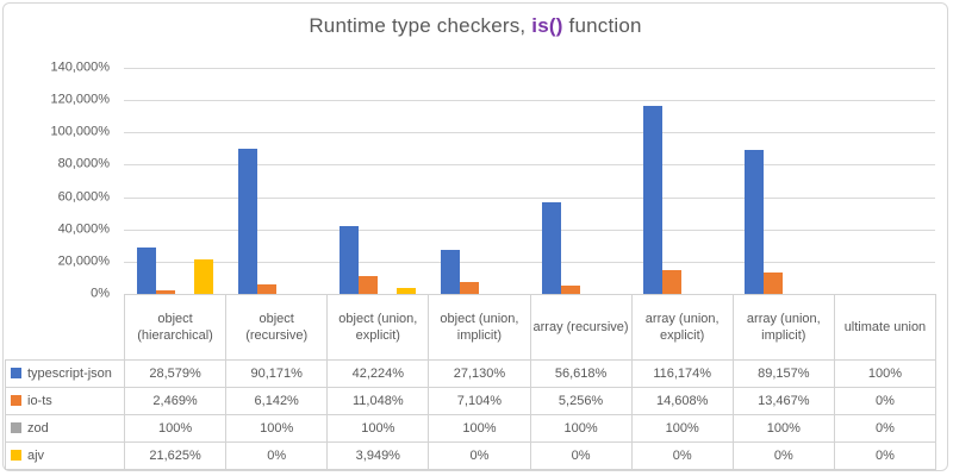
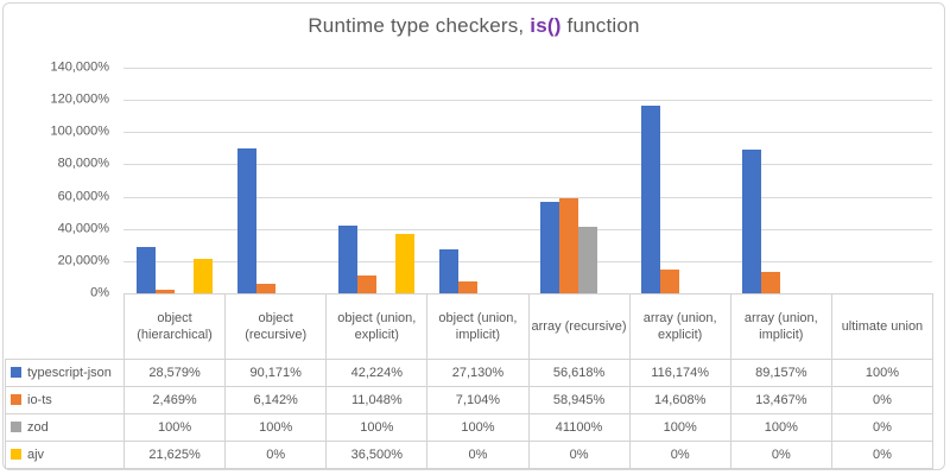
ajv/object (union, explicit): 3,949% -> 36,500%
io-ts/array (recursive): 5,256% -> 58,945%
zod/array (recursive): 100% -> 41100%
